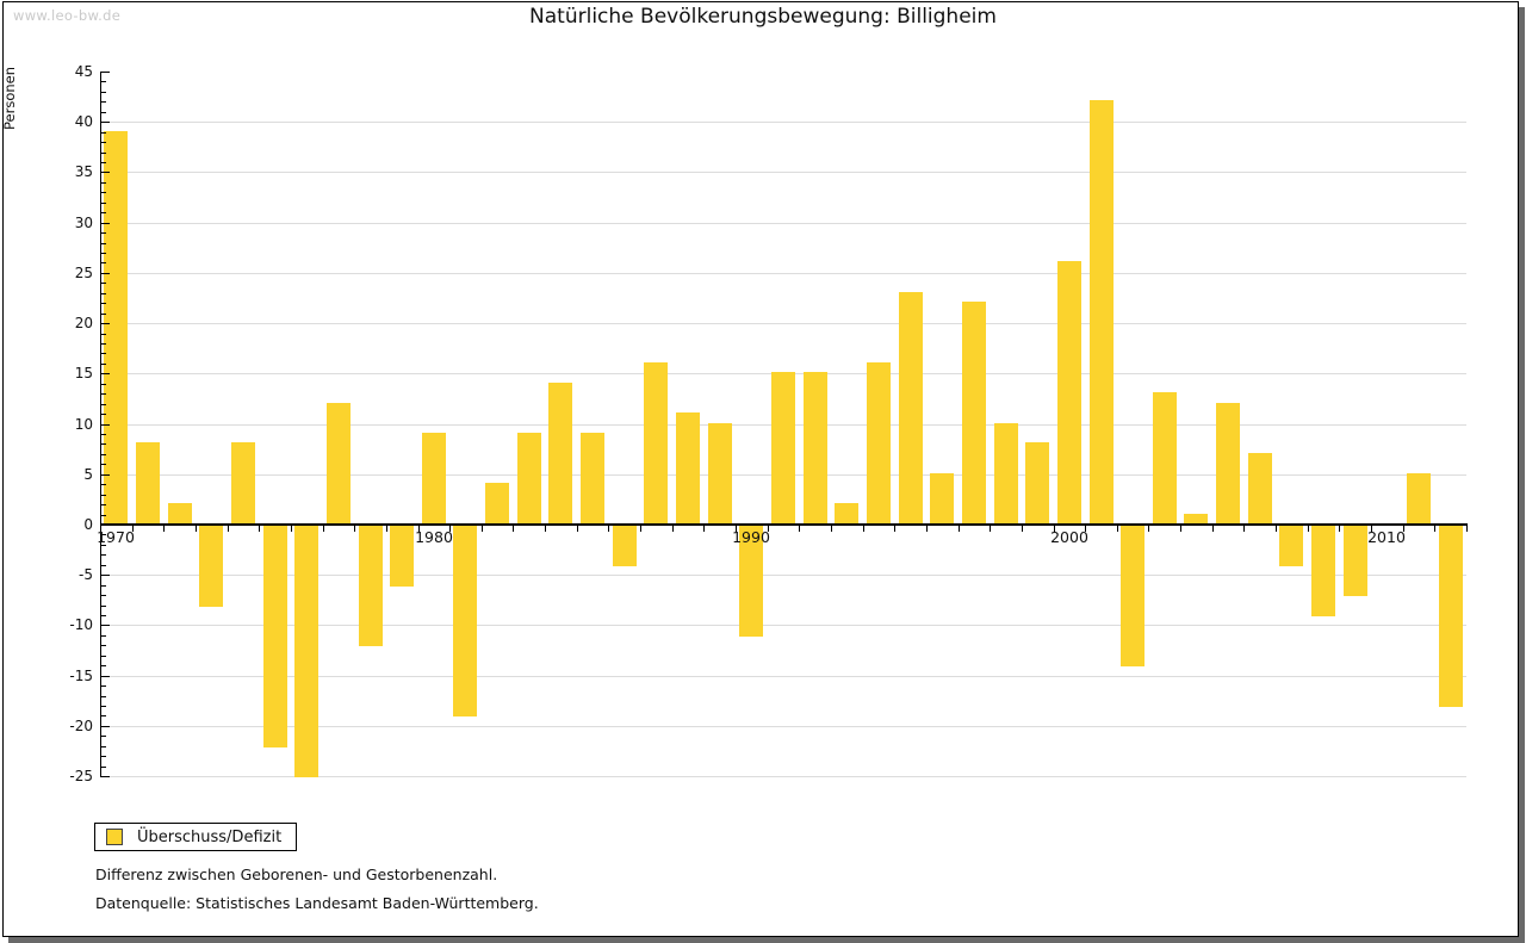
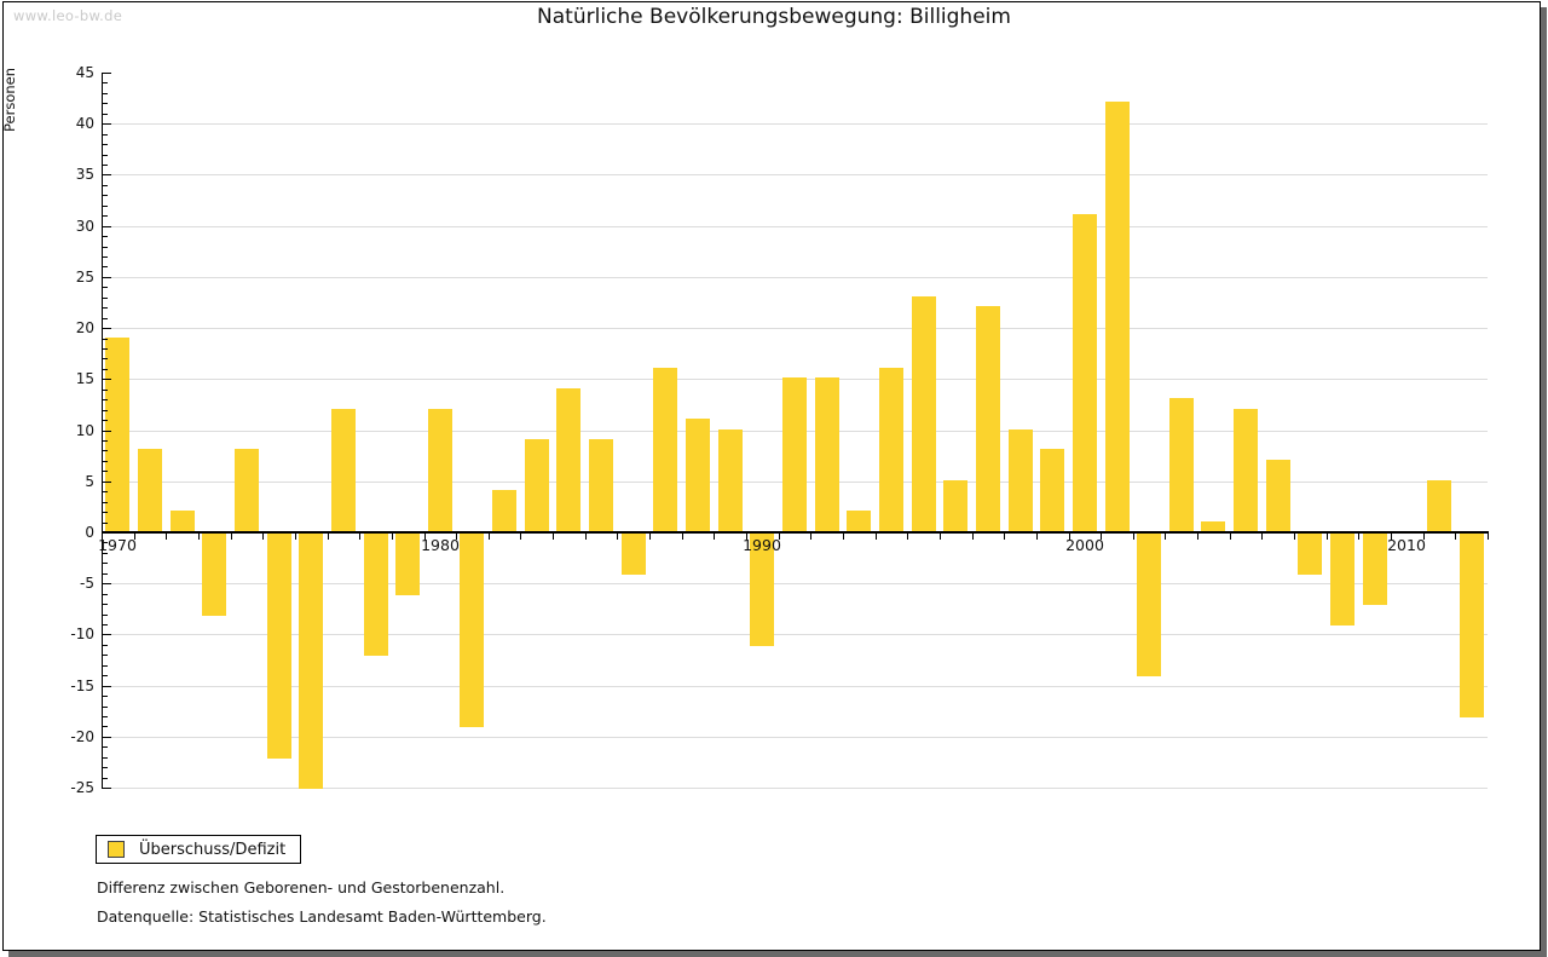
1970: 39 -> 19
1980: 9 -> 12
2000: 26 -> 31
